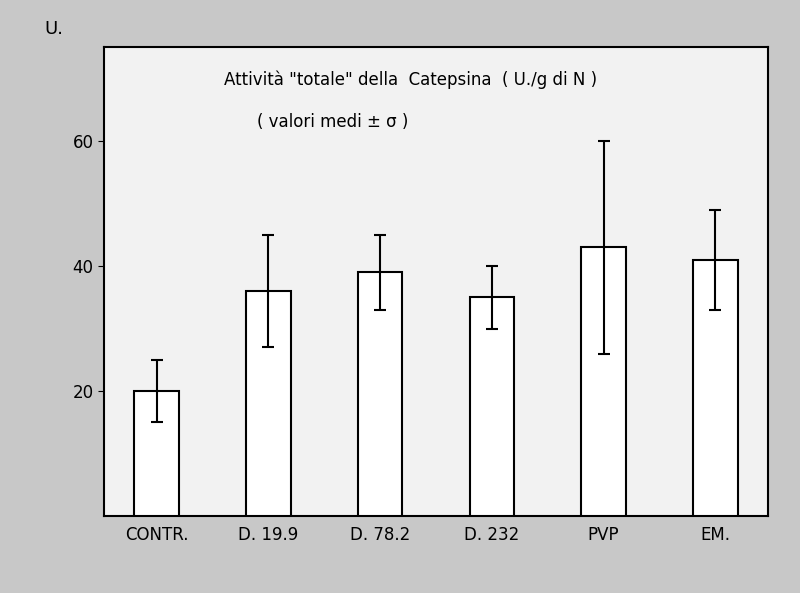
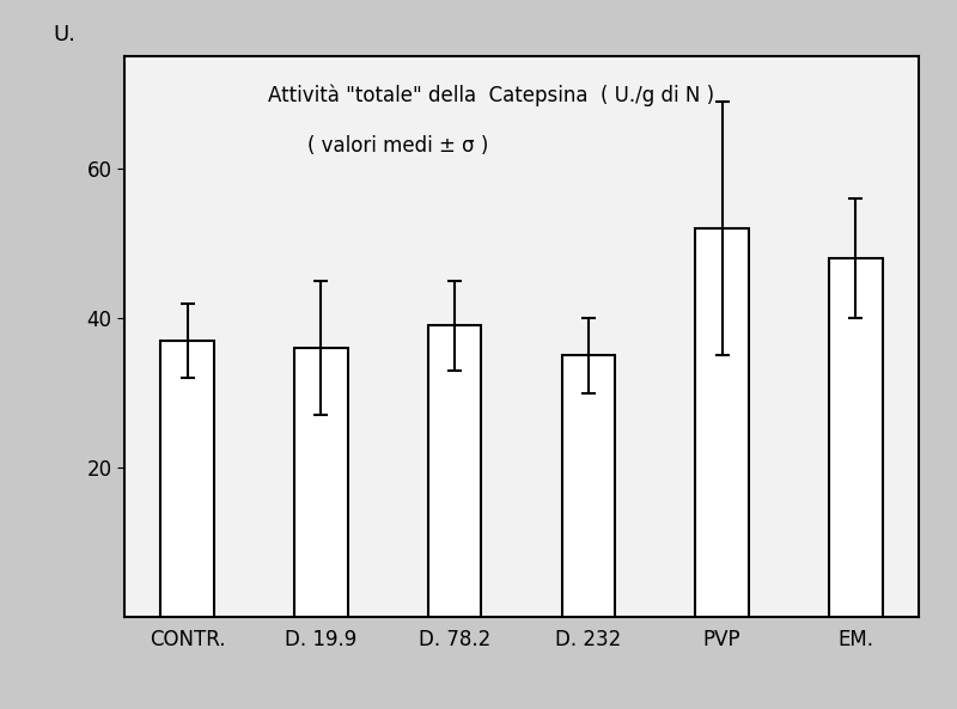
CONTR.: 20 -> 37
PVP: 43 -> 52
EM.: 41 -> 48
